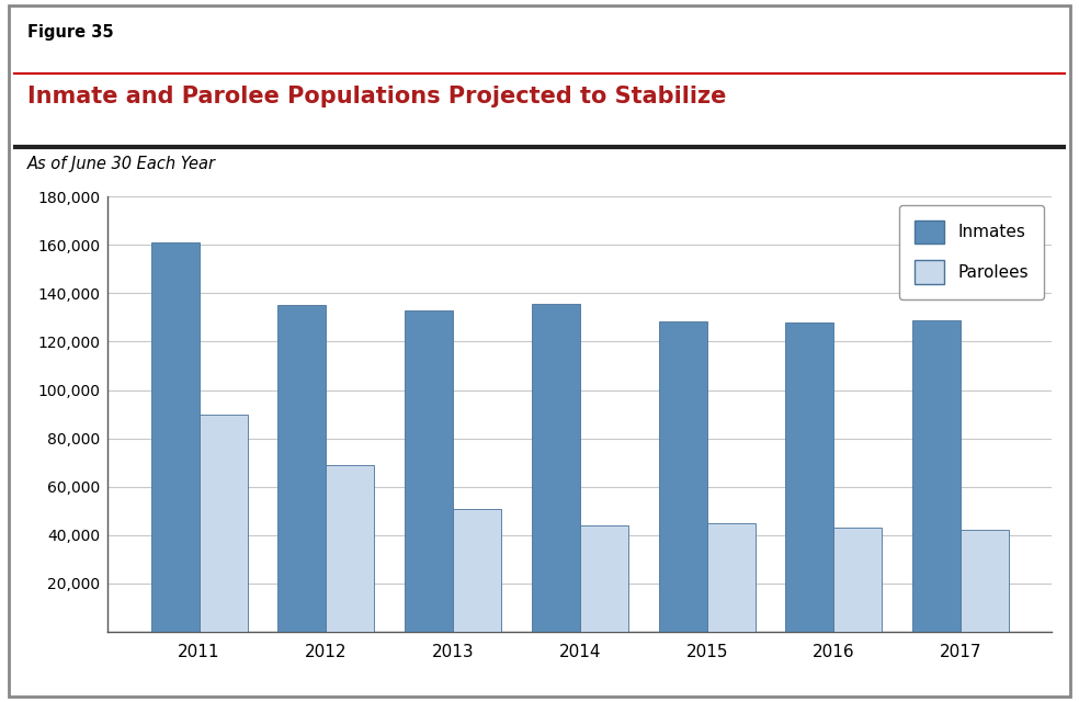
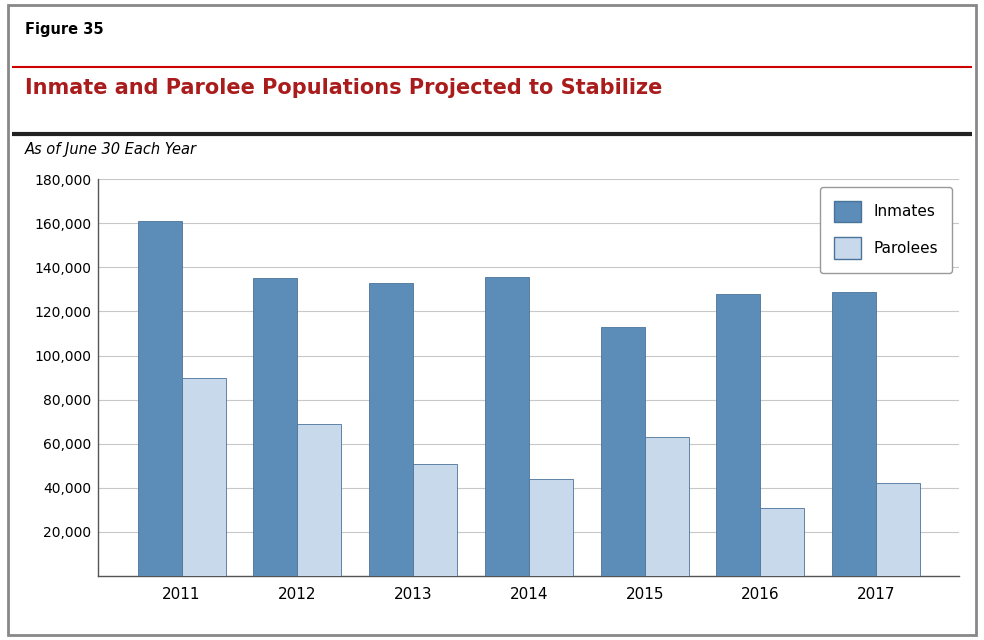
Inmates/2015: 128,500 -> 113,000
Parolees/2015: 45,000 -> 63,000
Parolees/2016: 43,000 -> 31,000
